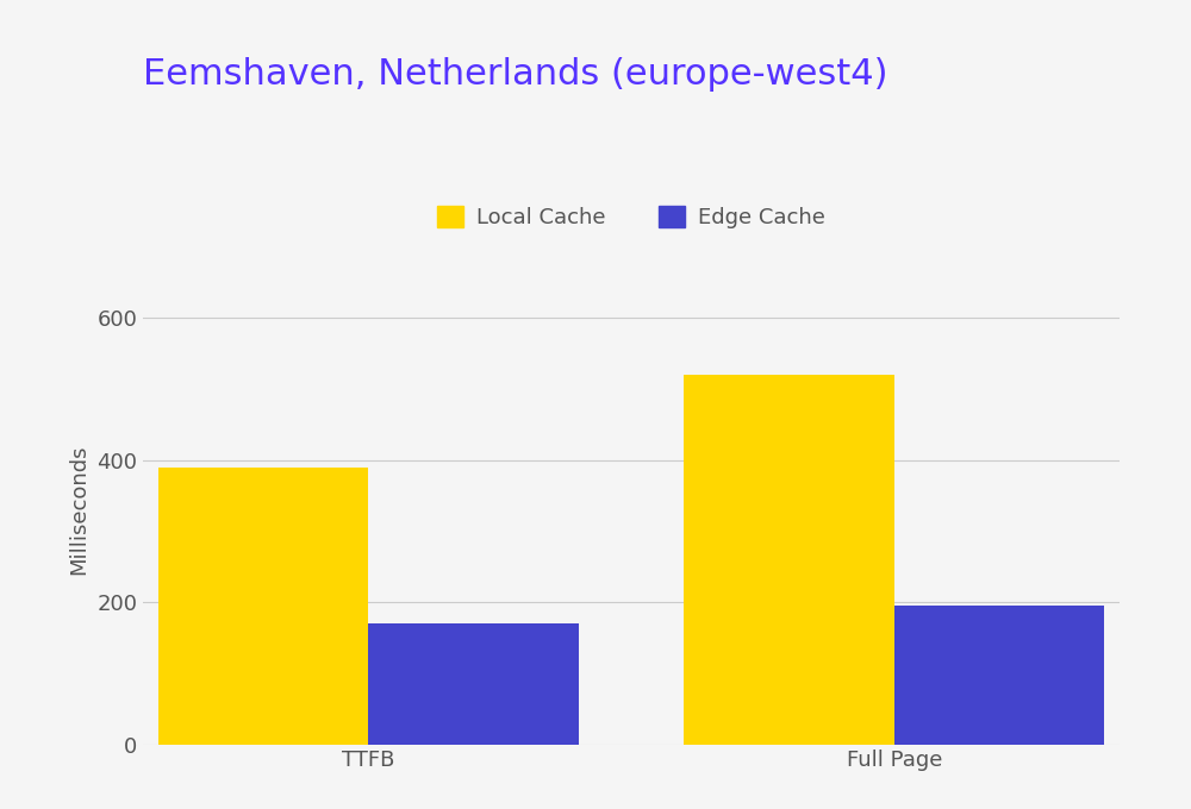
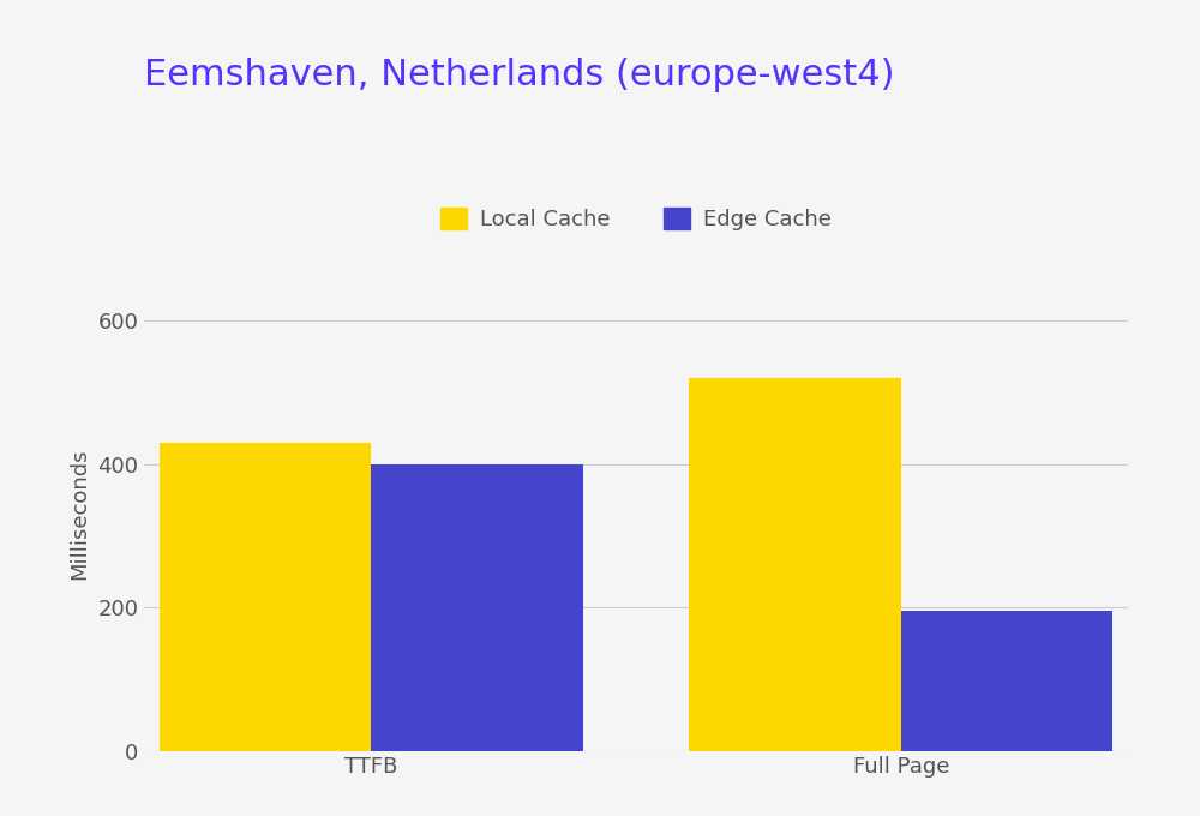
Local Cache/TTFB: 390 -> 430
Edge Cache/TTFB: 170 -> 400
